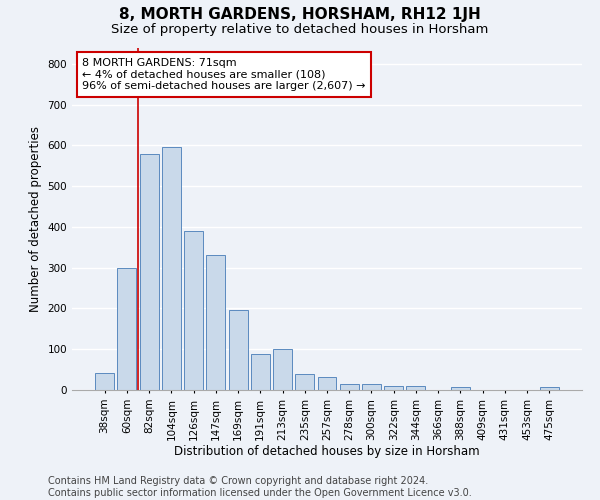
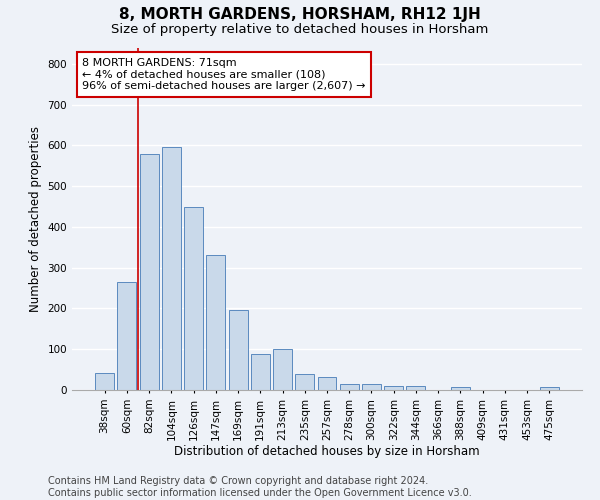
60sqm: 300 -> 265
126sqm: 390 -> 450
